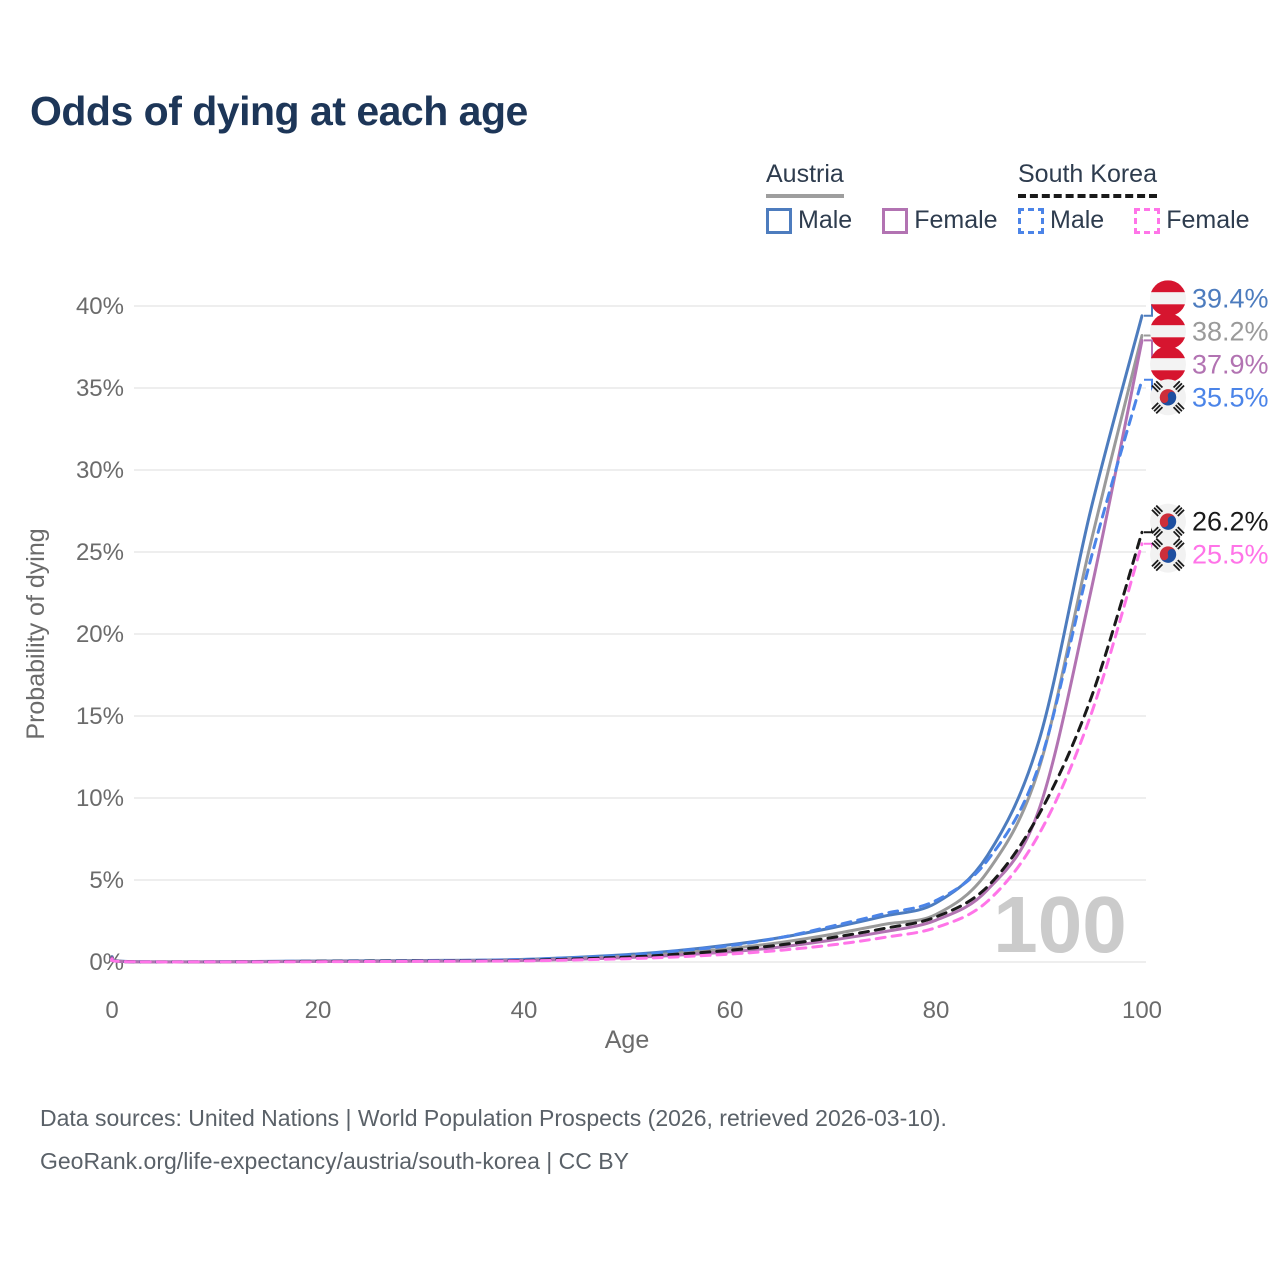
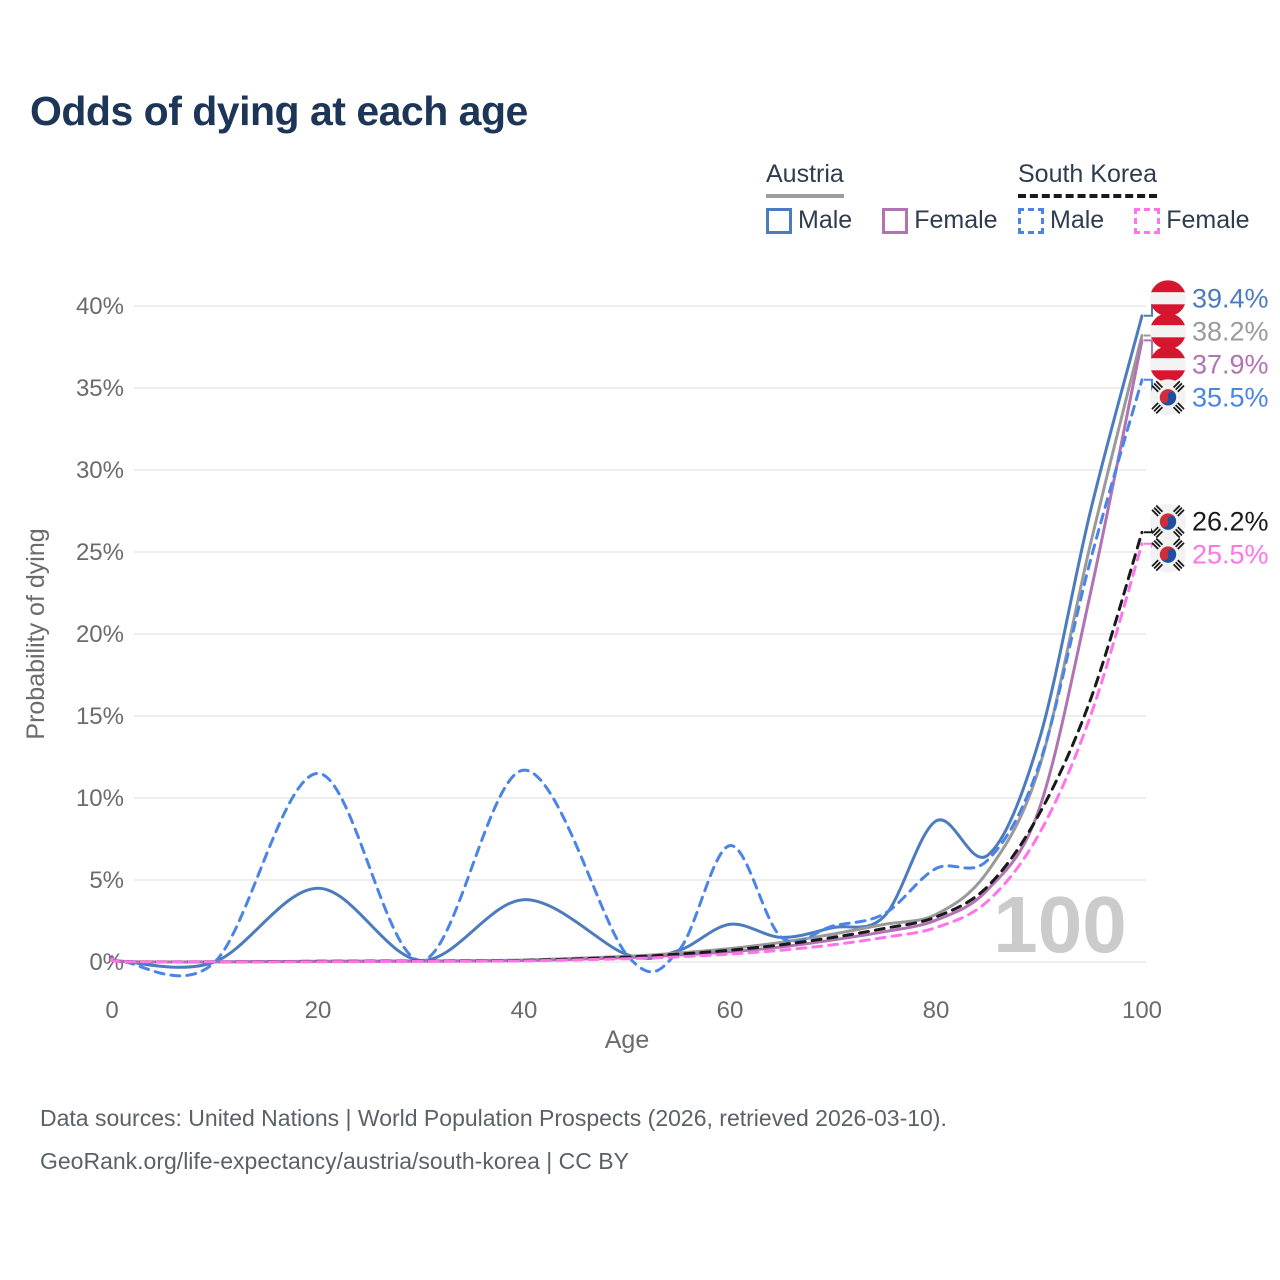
Austria Male/20: 0.1% -> 4.5%
South Korea Male/20: 0.1% -> 11.5%
Austria Male/40: 0.2% -> 3.8%
South Korea Male/40: 0.1% -> 11.7%
Austria Male/60: 1.1% -> 2.3%
South Korea Male/60: 1.0% -> 7.1%
Austria Male/80: 3.6% -> 8.6%
South Korea Male/80: 3.8% -> 5.7%
